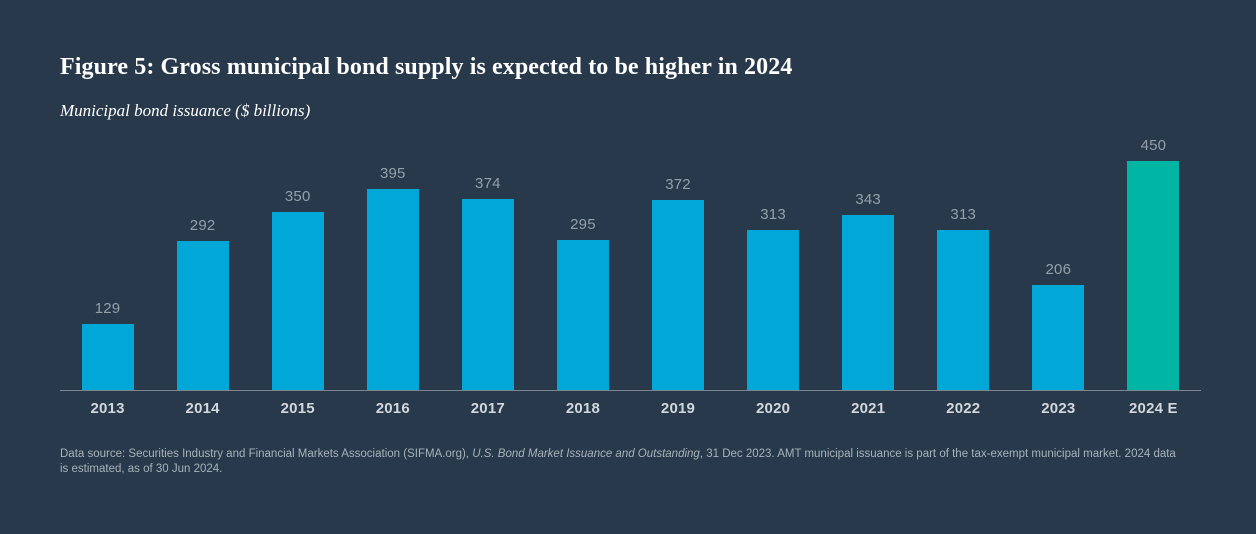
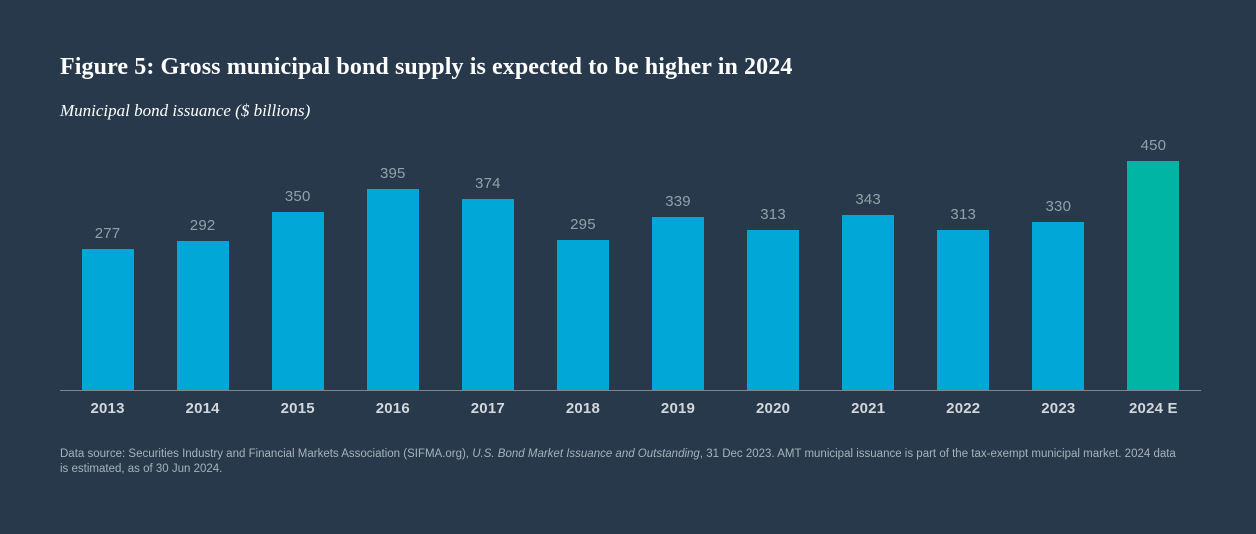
2013: 129 -> 277
2019: 372 -> 339
2023: 206 -> 330
